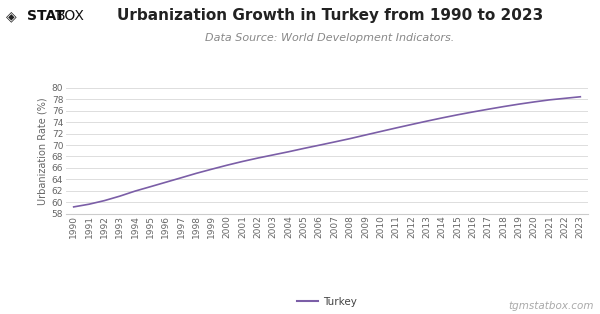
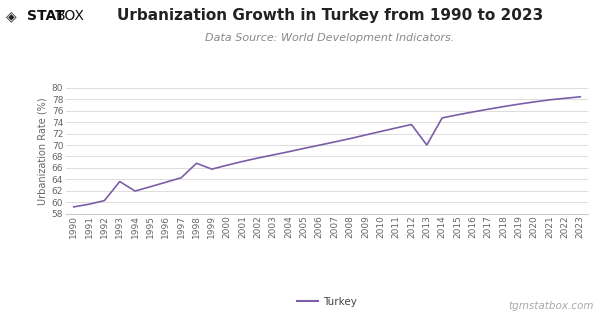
1993: 61.0 -> 63.6
1998: 65.0 -> 66.8
2013: 74.2 -> 70.0
